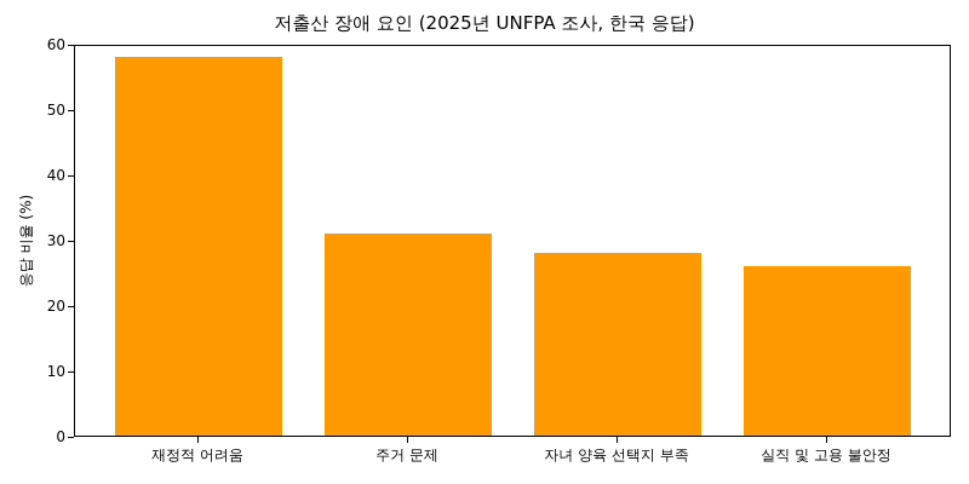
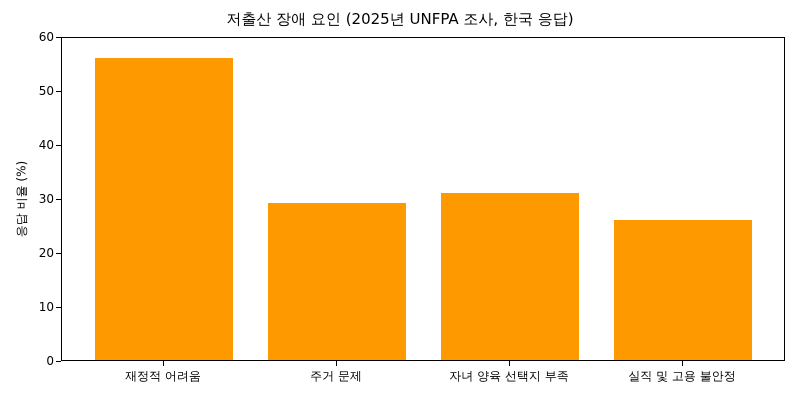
재정적 어려움: 58 -> 56
주거 문제: 31 -> 29
자녀 양육 선택지 부족: 28 -> 31
